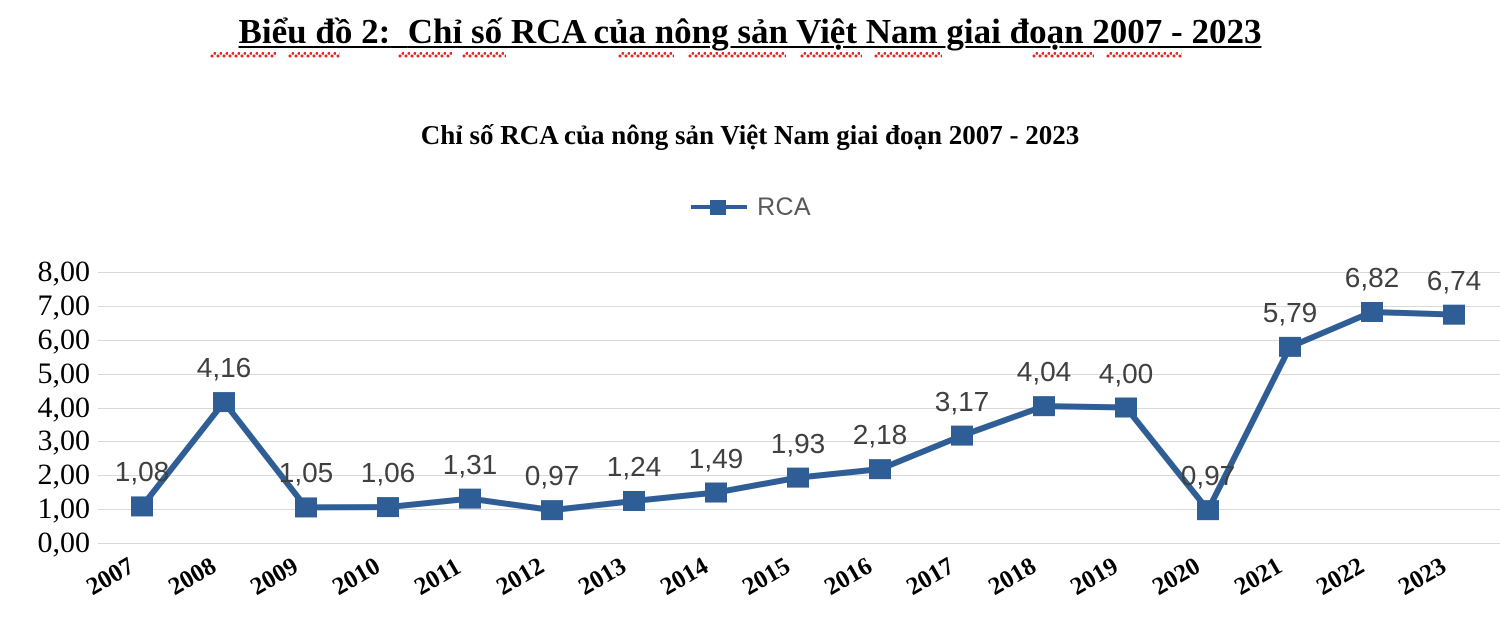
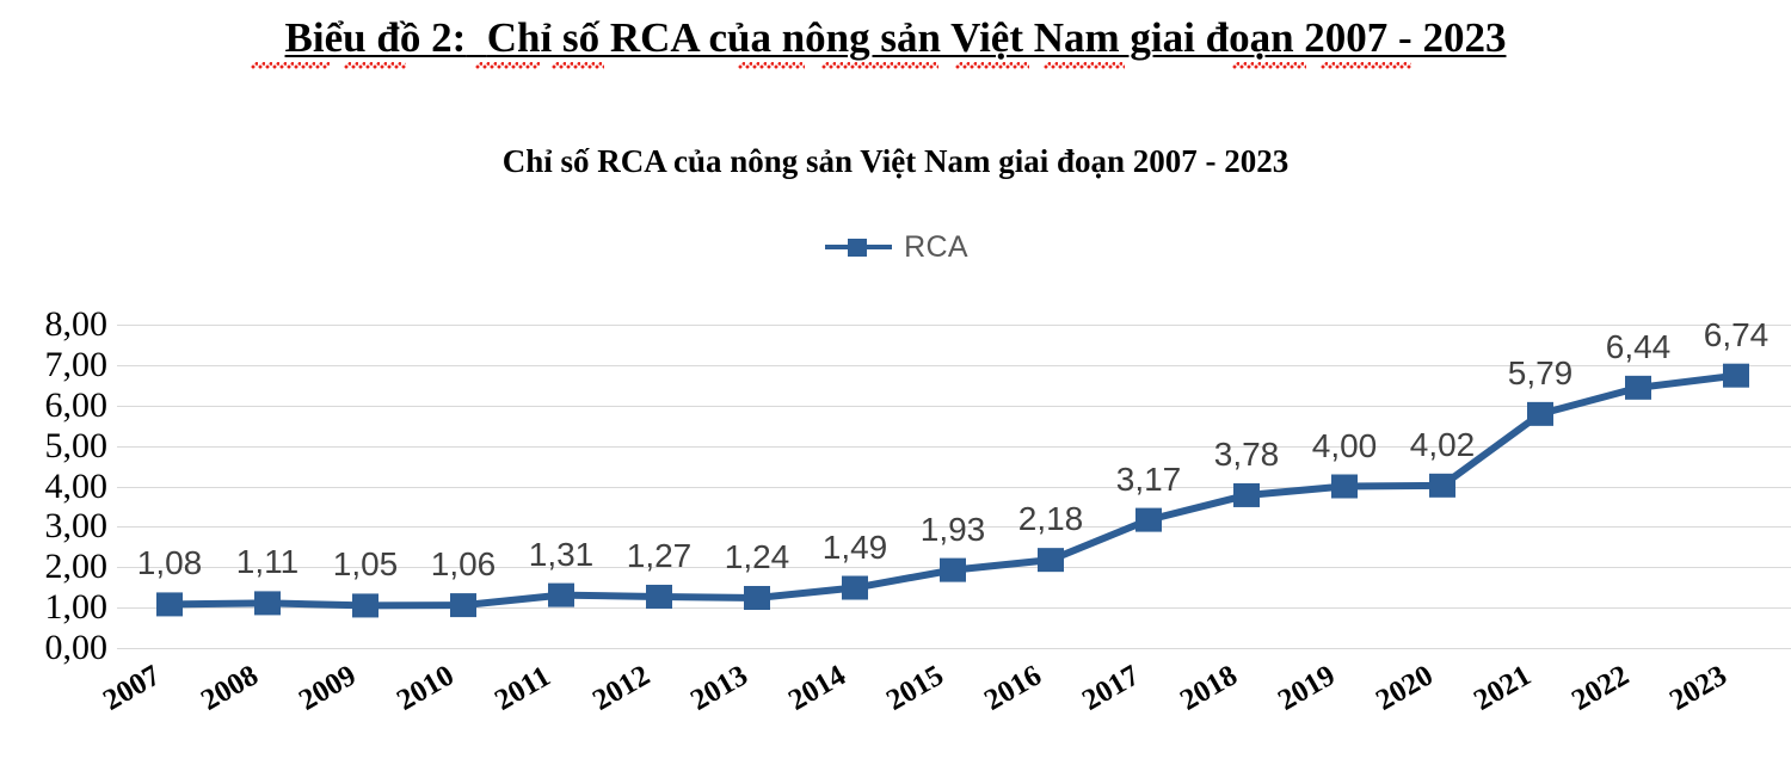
2008: 4,16 -> 1,11
2012: 0,97 -> 1,27
2018: 4,04 -> 3,78
2020: 0,97 -> 4,02
2022: 6,82 -> 6,44
